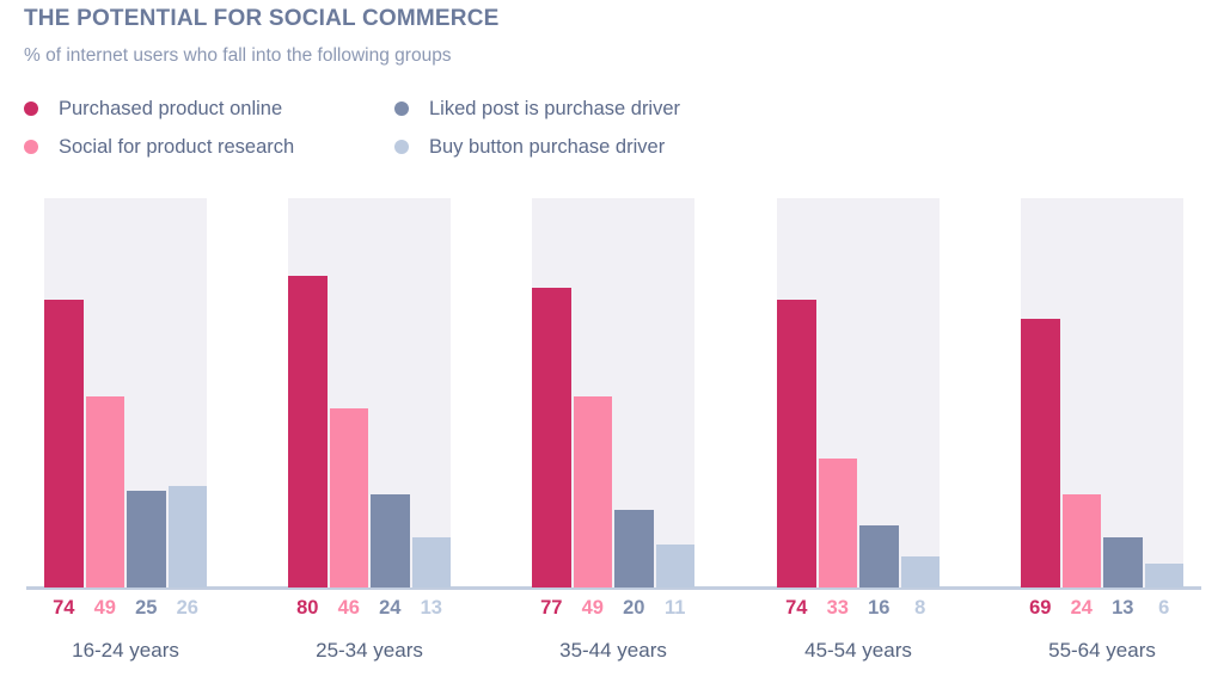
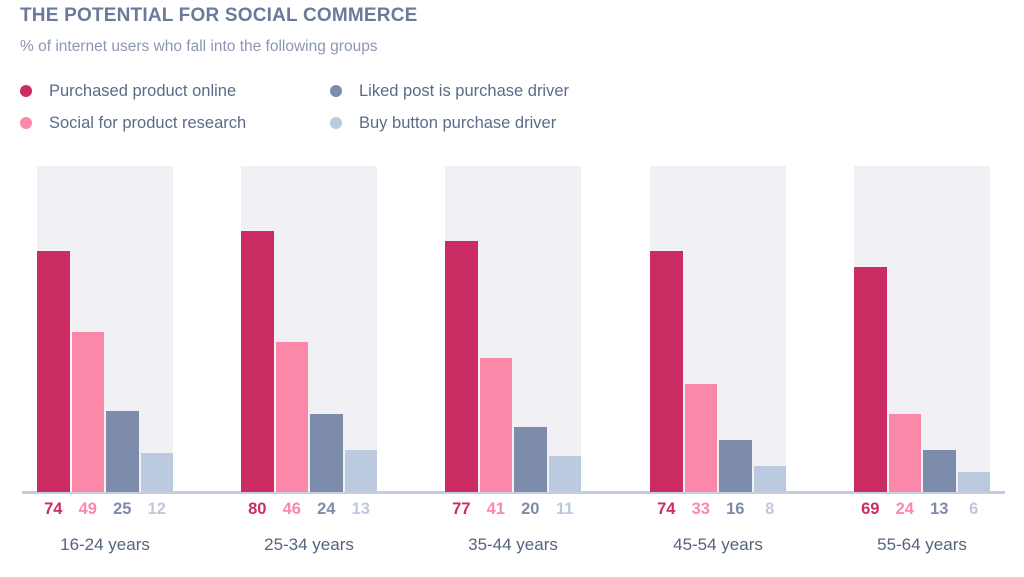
Buy button purchase driver/16-24 years: 26 -> 12
Social for product research/35-44 years: 49 -> 41
